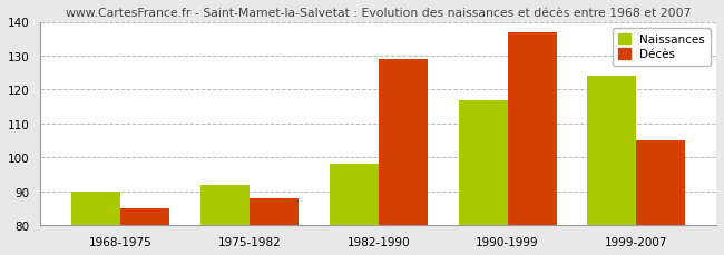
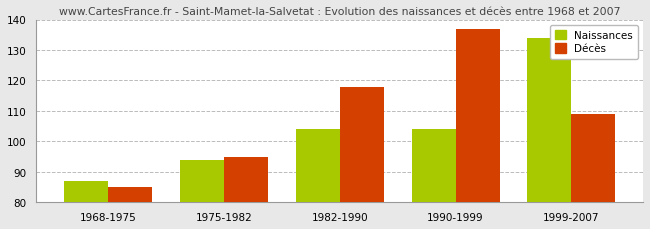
Naissances/1968-1975: 90 -> 87
Naissances/1975-1982: 92 -> 94
Décès/1975-1982: 88 -> 95
Naissances/1982-1990: 98 -> 104
Décès/1982-1990: 129 -> 118
Naissances/1990-1999: 117 -> 104
Naissances/1999-2007: 124 -> 134
Décès/1999-2007: 105 -> 109
